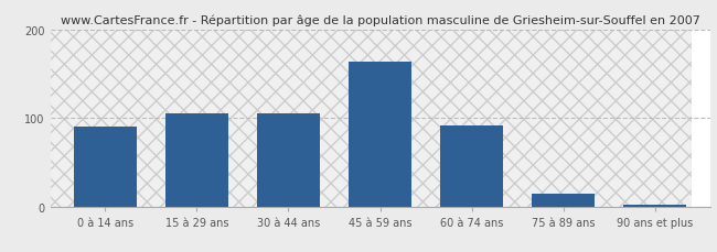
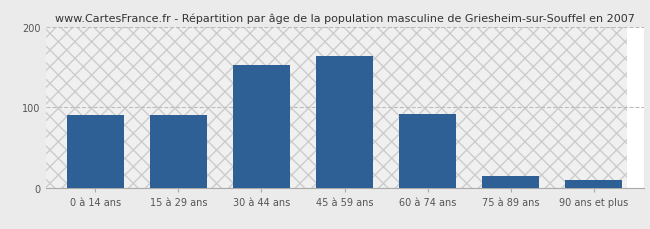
15 à 29 ans: 105 -> 90
30 à 44 ans: 105 -> 152
90 ans et plus: 2 -> 10
